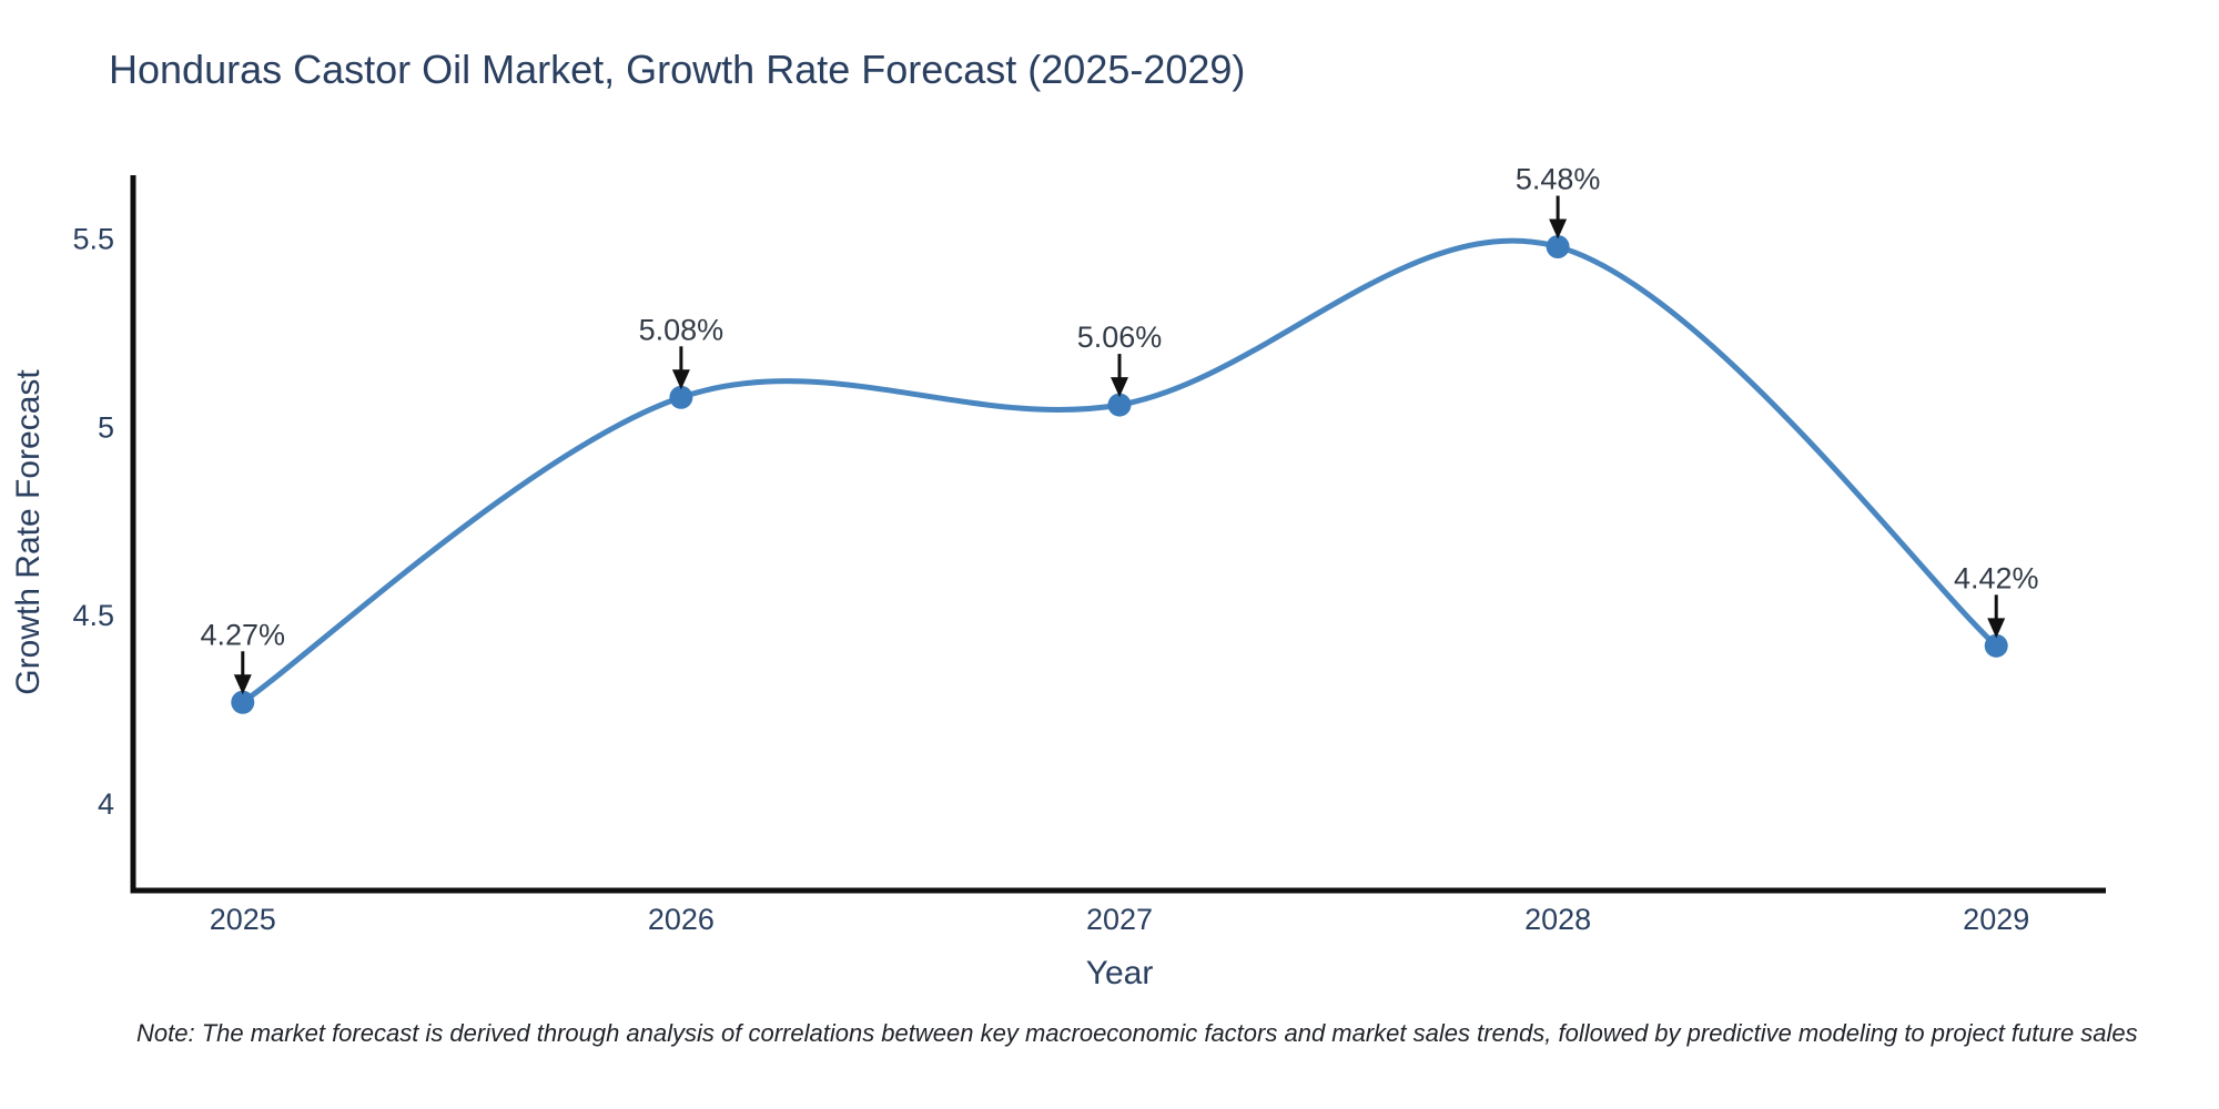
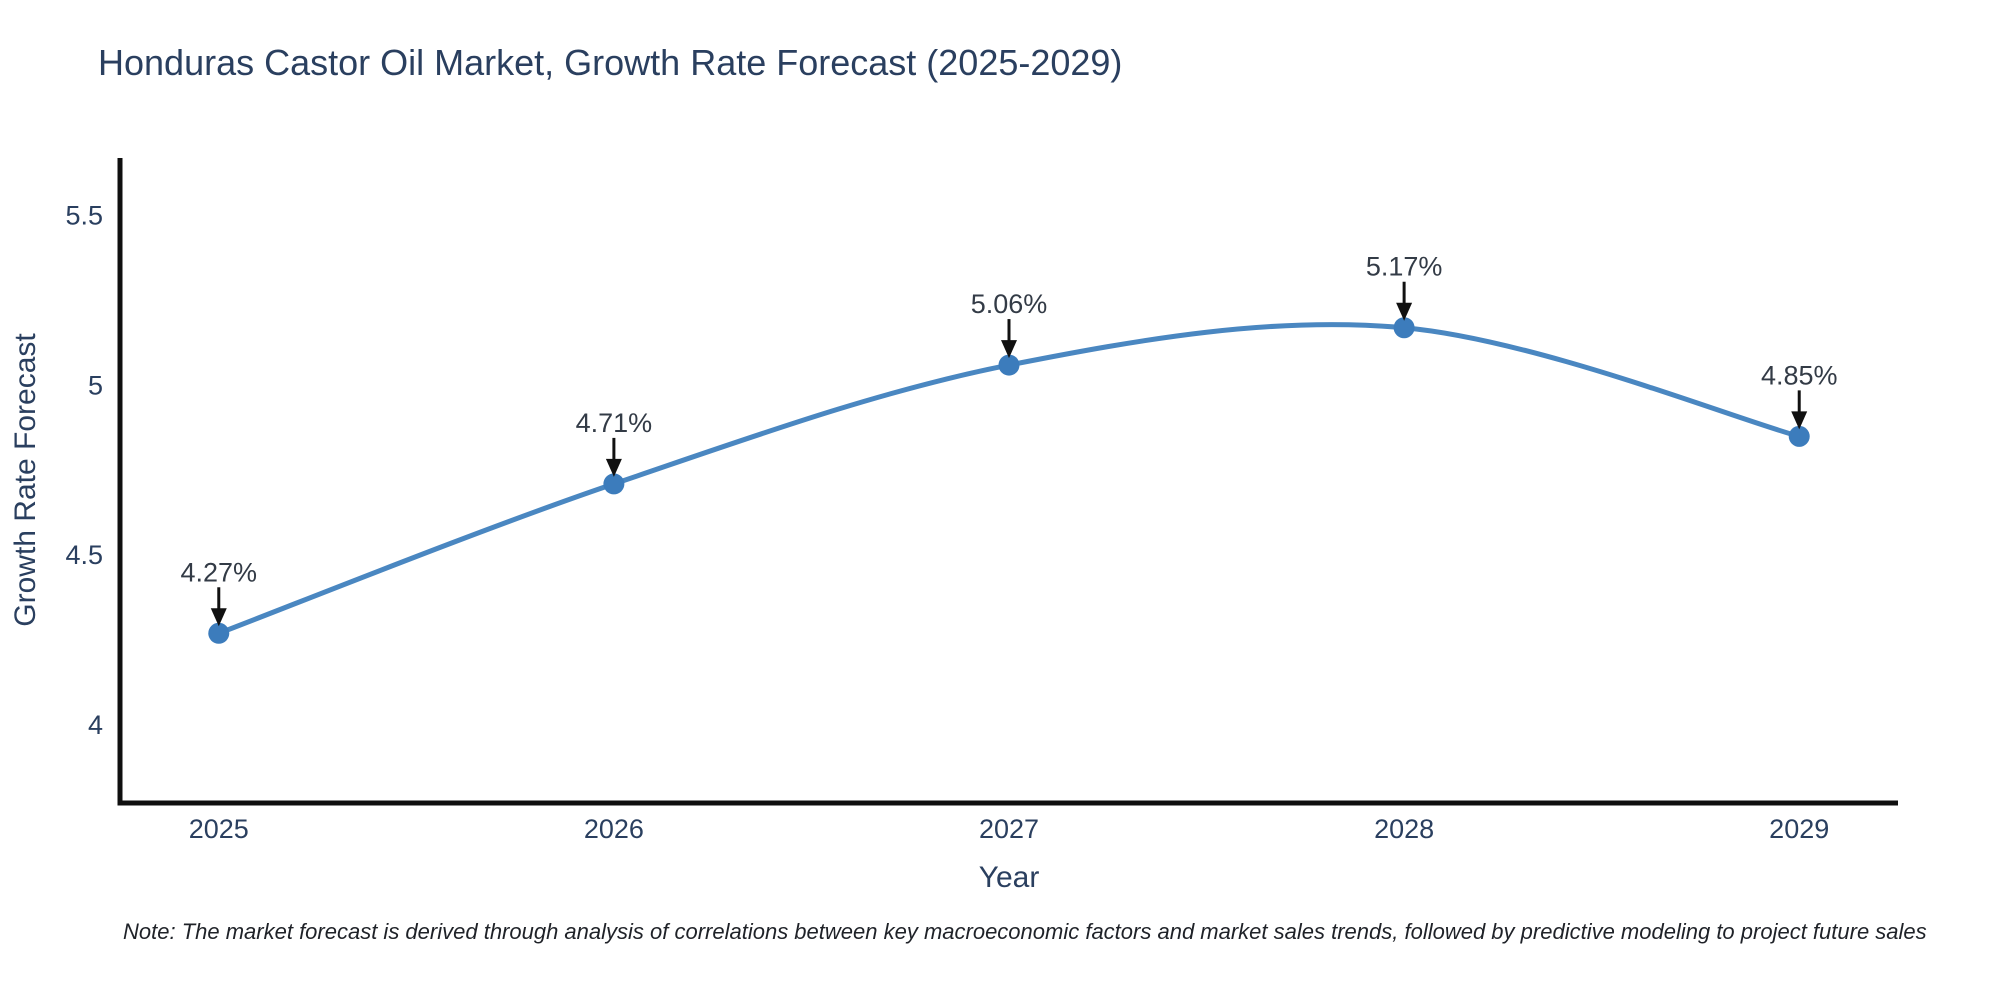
2026: 5.08% -> 4.71%
2028: 5.48% -> 5.17%
2029: 4.42% -> 4.85%
